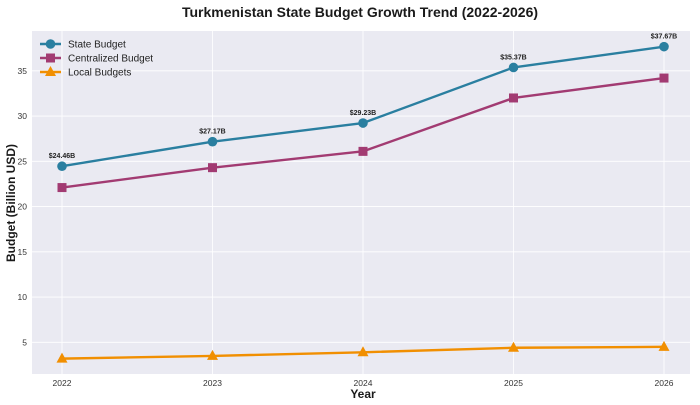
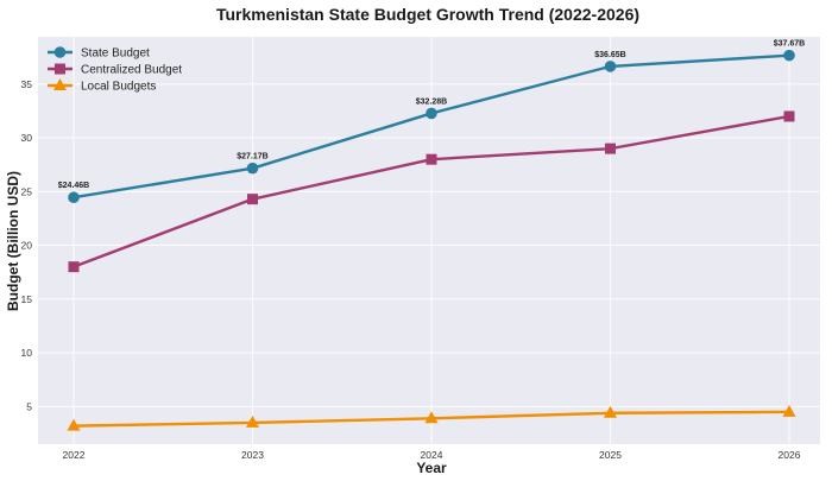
Centralized Budget/2022: 22 -> 18
State Budget/2024: $29.23B -> $32.28B
Centralized Budget/2024: 26 -> 28
State Budget/2025: $35.37B -> $36.65B
Centralized Budget/2025: 32 -> 29
Centralized Budget/2026: 34 -> 32
